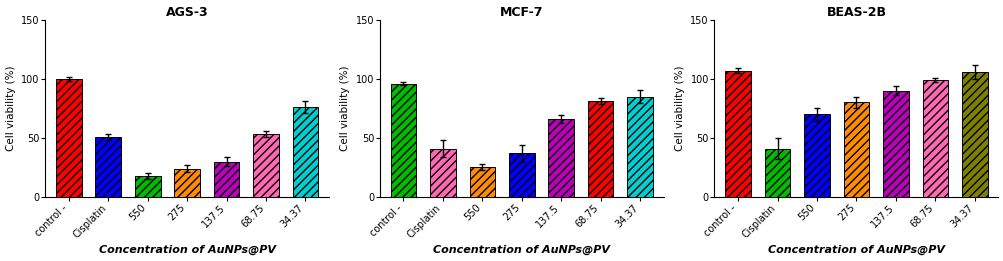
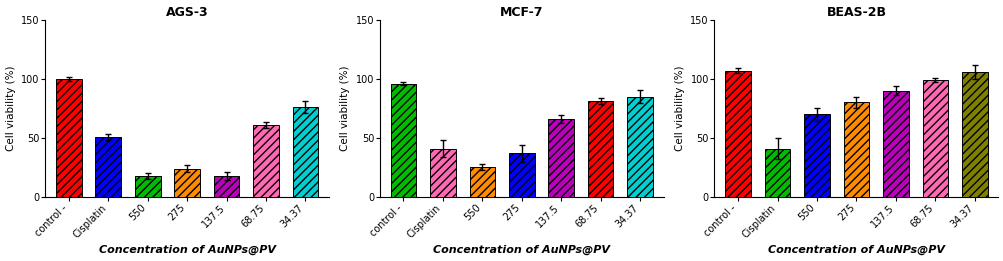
AGS-3/137.5: 30 -> 18
AGS-3/68.75: 53 -> 61
